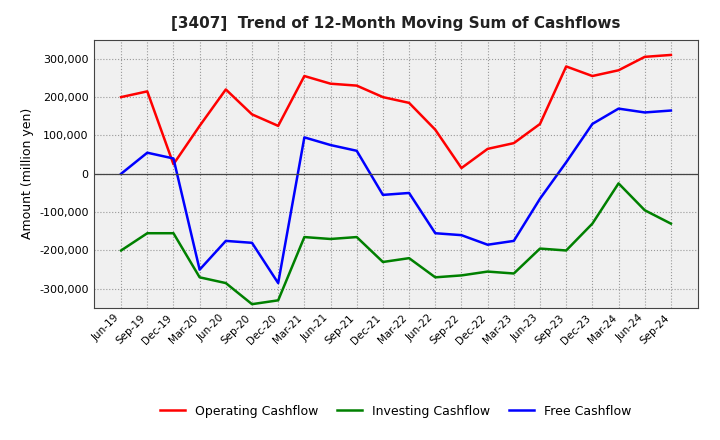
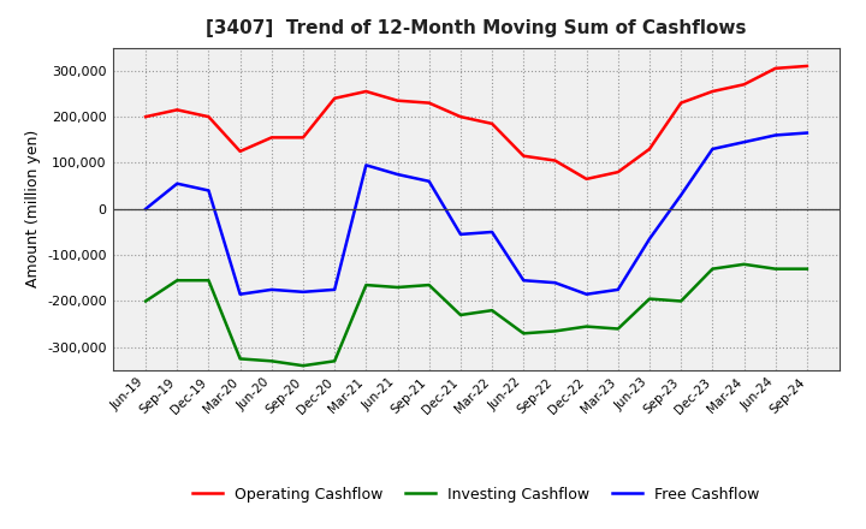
Operating Cashflow/Dec-19: 25,000 -> 200,000
Investing Cashflow/Mar-20: -270,000 -> -325,000
Free Cashflow/Mar-20: -250,000 -> -185,000
Operating Cashflow/Jun-20: 220,000 -> 155,000
Investing Cashflow/Jun-20: -285,000 -> -330,000
Operating Cashflow/Dec-20: 125,000 -> 240,000
Free Cashflow/Dec-20: -285,000 -> -175,000
Operating Cashflow/Sep-22: 15,000 -> 105,000
Operating Cashflow/Sep-23: 280,000 -> 230,000
Investing Cashflow/Mar-24: -25,000 -> -120,000
Free Cashflow/Mar-24: 170,000 -> 145,000
Investing Cashflow/Jun-24: -95,000 -> -130,000
